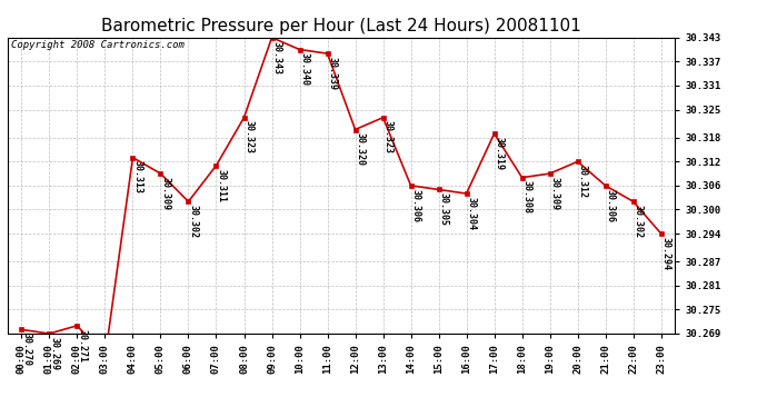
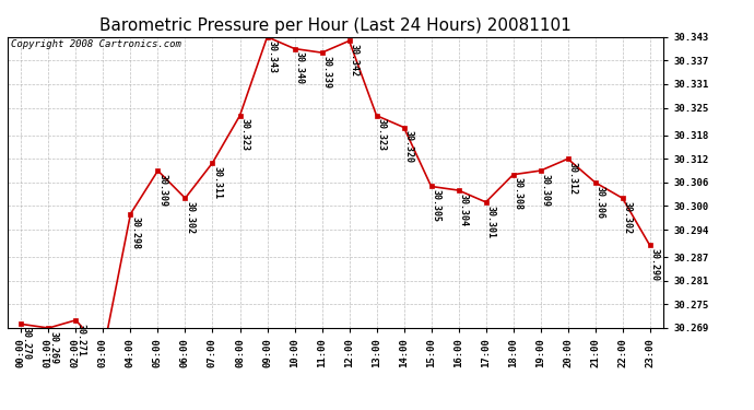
04:00: 30.313 -> 30.298
12:00: 30.320 -> 30.342
14:00: 30.306 -> 30.320
17:00: 30.319 -> 30.301
23:00: 30.294 -> 30.290
